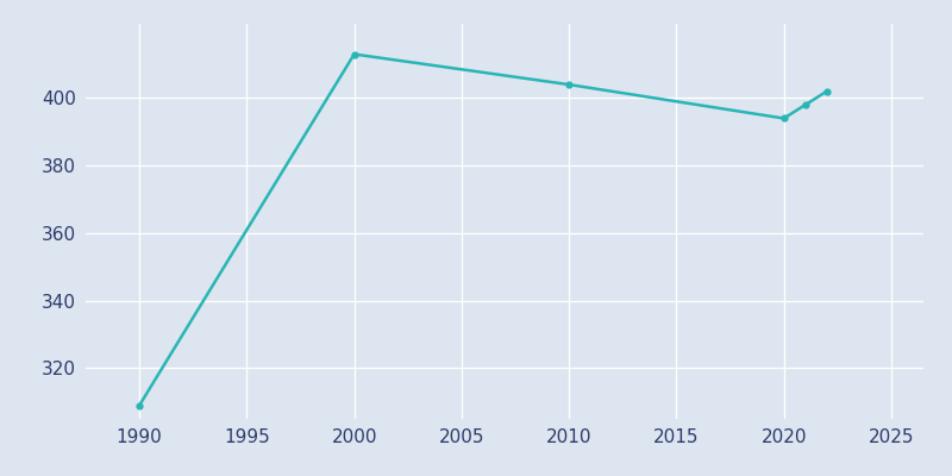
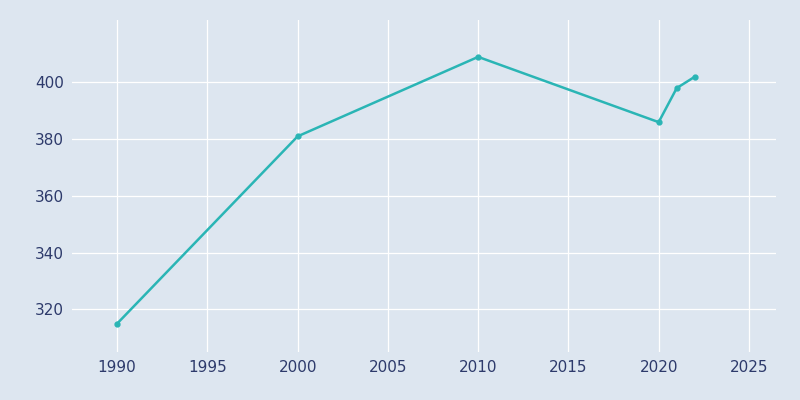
1990: 309 -> 315
2000: 413 -> 381
2010: 404 -> 409
2020: 394 -> 386
